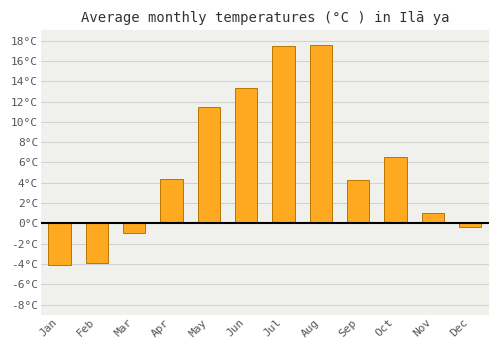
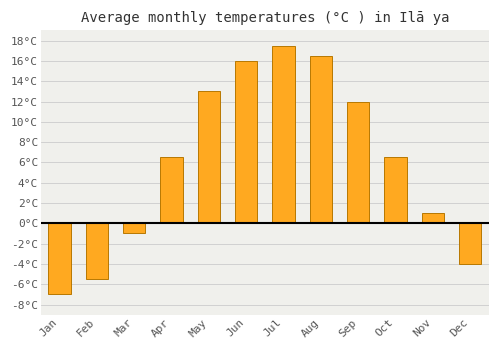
Jan: -4.1°C -> -7.0°C
Feb: -3.9°C -> -5.5°C
Apr: 4.4°C -> 6.5°C
May: 11.5°C -> 13.0°C
Jun: 13.3°C -> 16.0°C
Aug: 17.6°C -> 16.5°C
Sep: 4.3°C -> 12.0°C
Dec: -0.4°C -> -4.0°C
